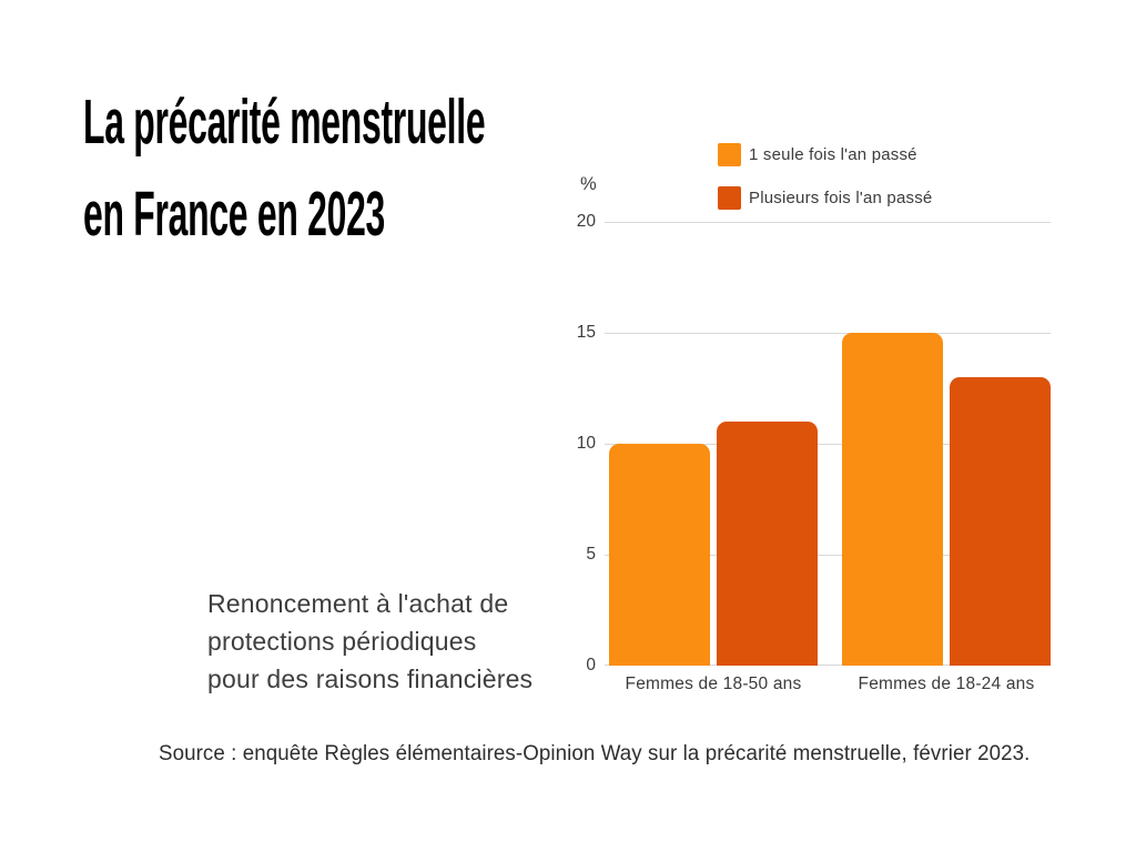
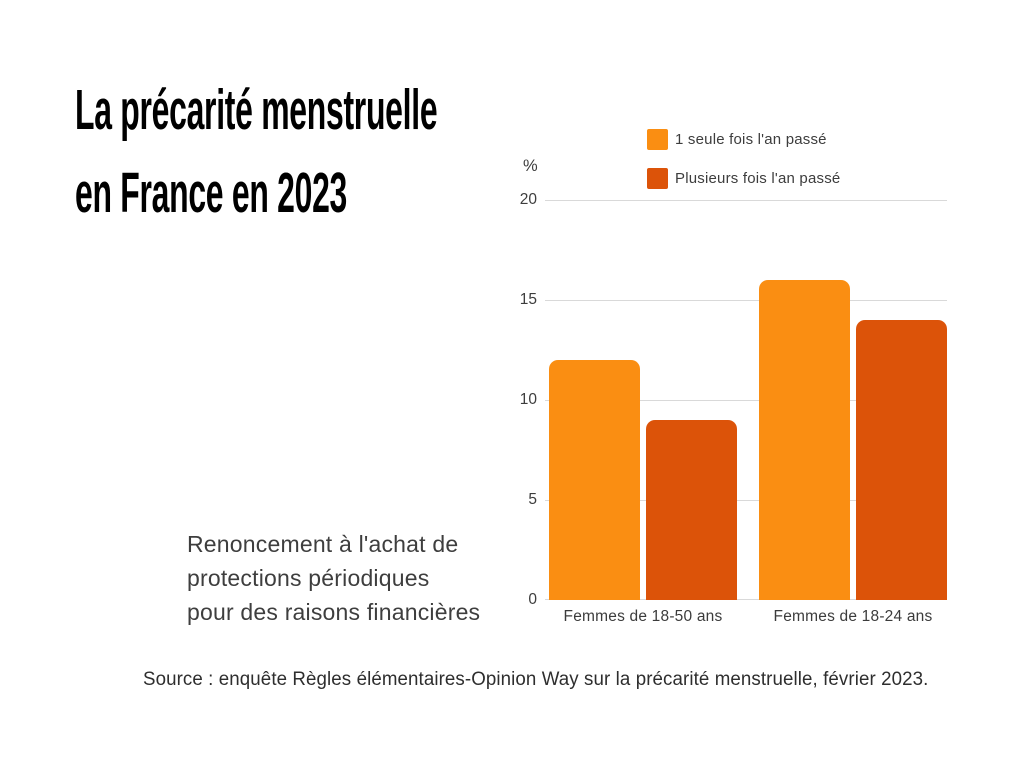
1 seule fois l'an passé/Femmes de 18-50 ans: 10 -> 12
Plusieurs fois l'an passé/Femmes de 18-50 ans: 11 -> 9
1 seule fois l'an passé/Femmes de 18-24 ans: 15 -> 16
Plusieurs fois l'an passé/Femmes de 18-24 ans: 13 -> 14
